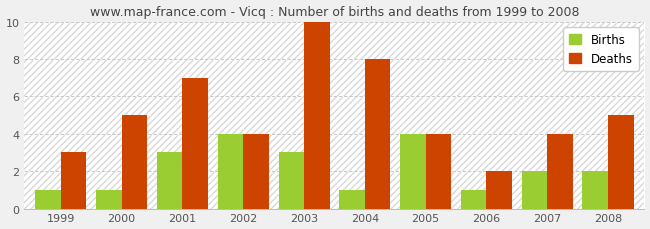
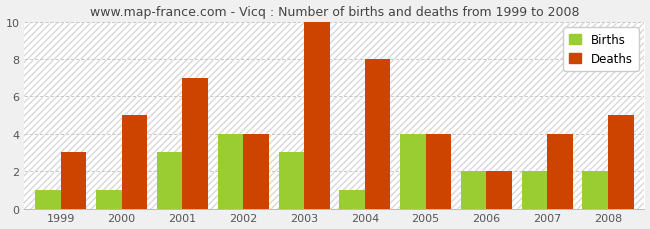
Births/2006: 1 -> 2
